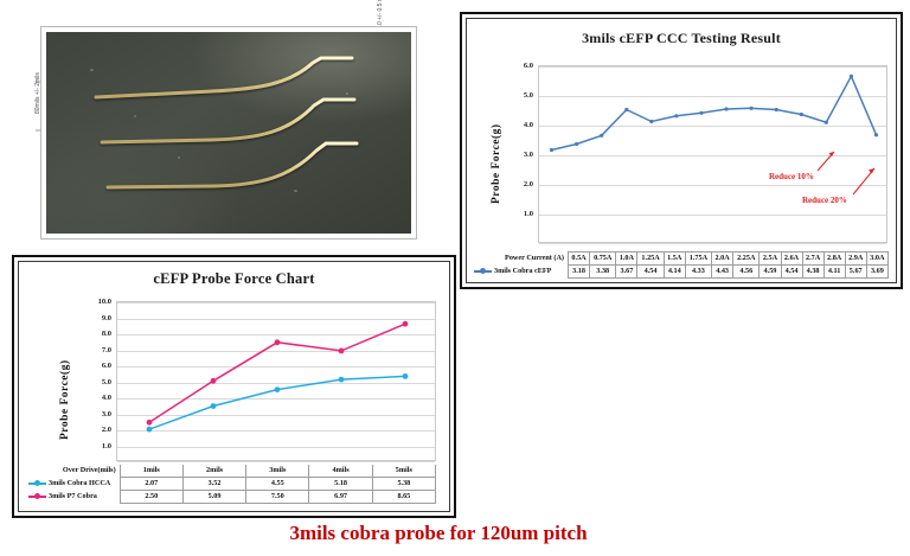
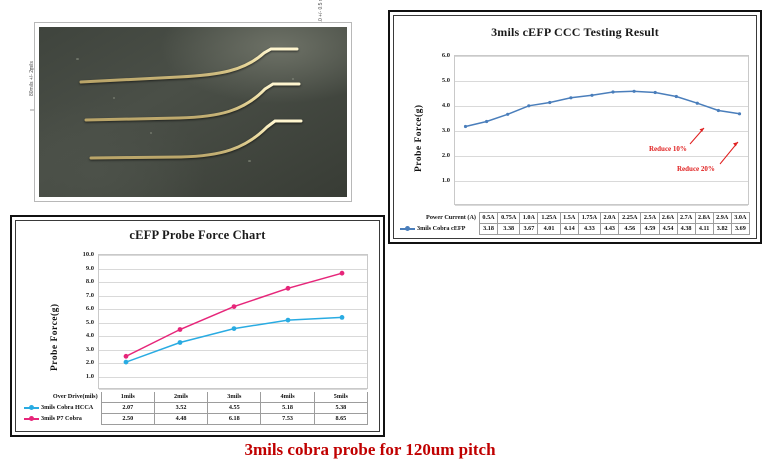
3mils cEFP CCC Testing Result/1.25A: 4.54 -> 4.01
3mils cEFP CCC Testing Result/2.9A: 5.67 -> 3.82
cEFP Probe Force Chart/3mils P7 Cobra/2mils: 5.09 -> 4.48
cEFP Probe Force Chart/3mils P7 Cobra/3mils: 7.50 -> 6.18
cEFP Probe Force Chart/3mils P7 Cobra/4mils: 6.97 -> 7.53
